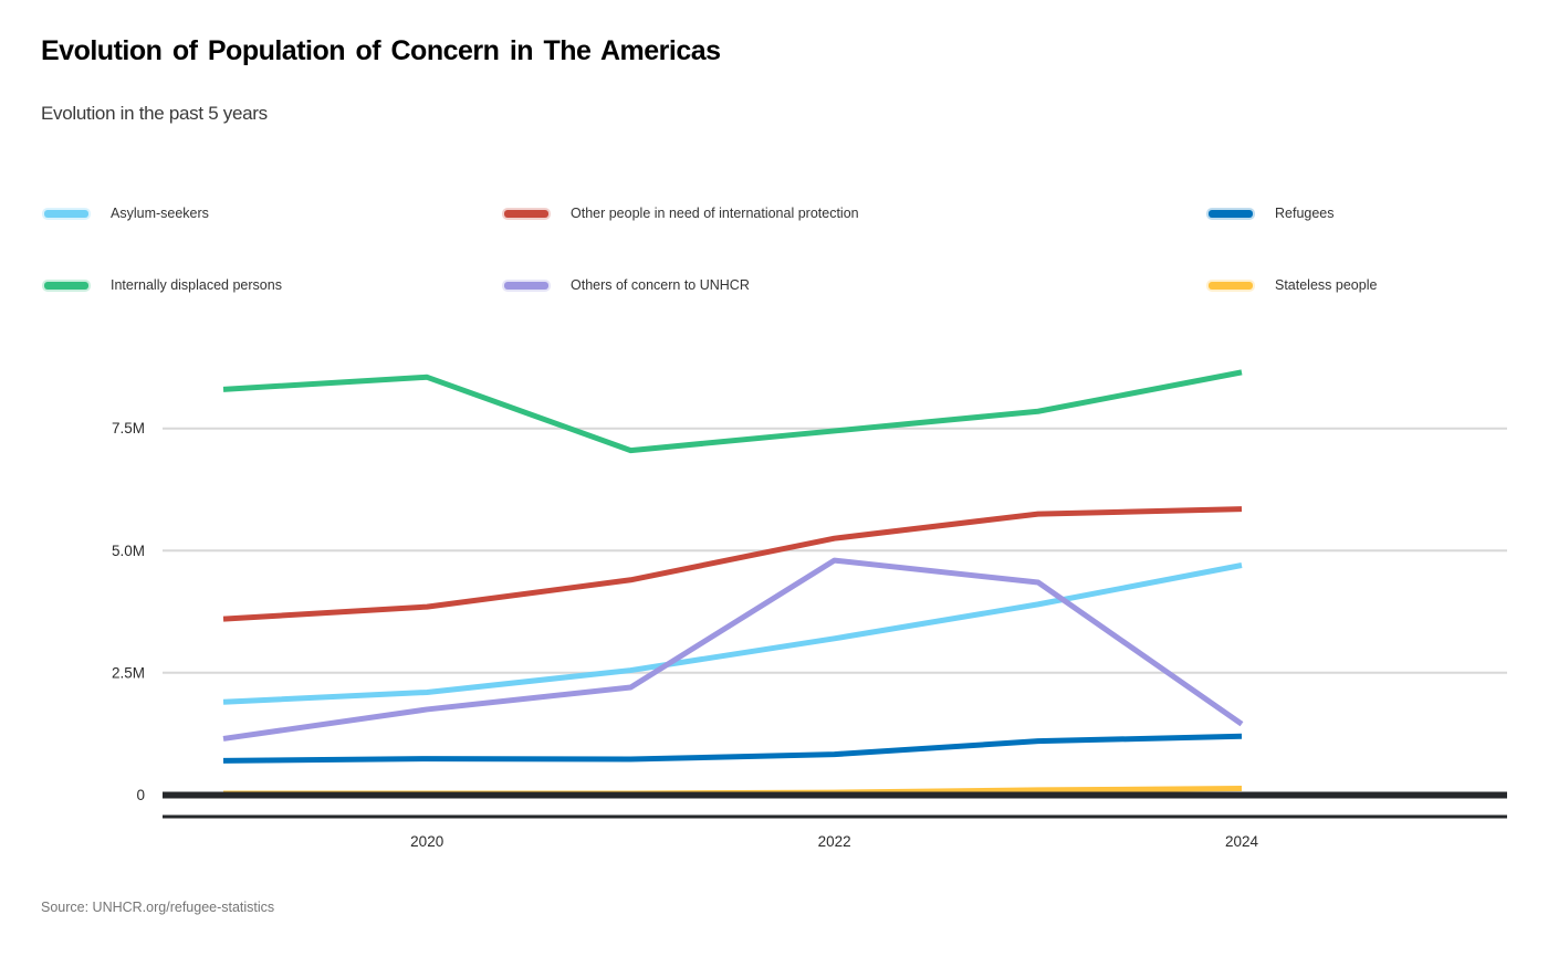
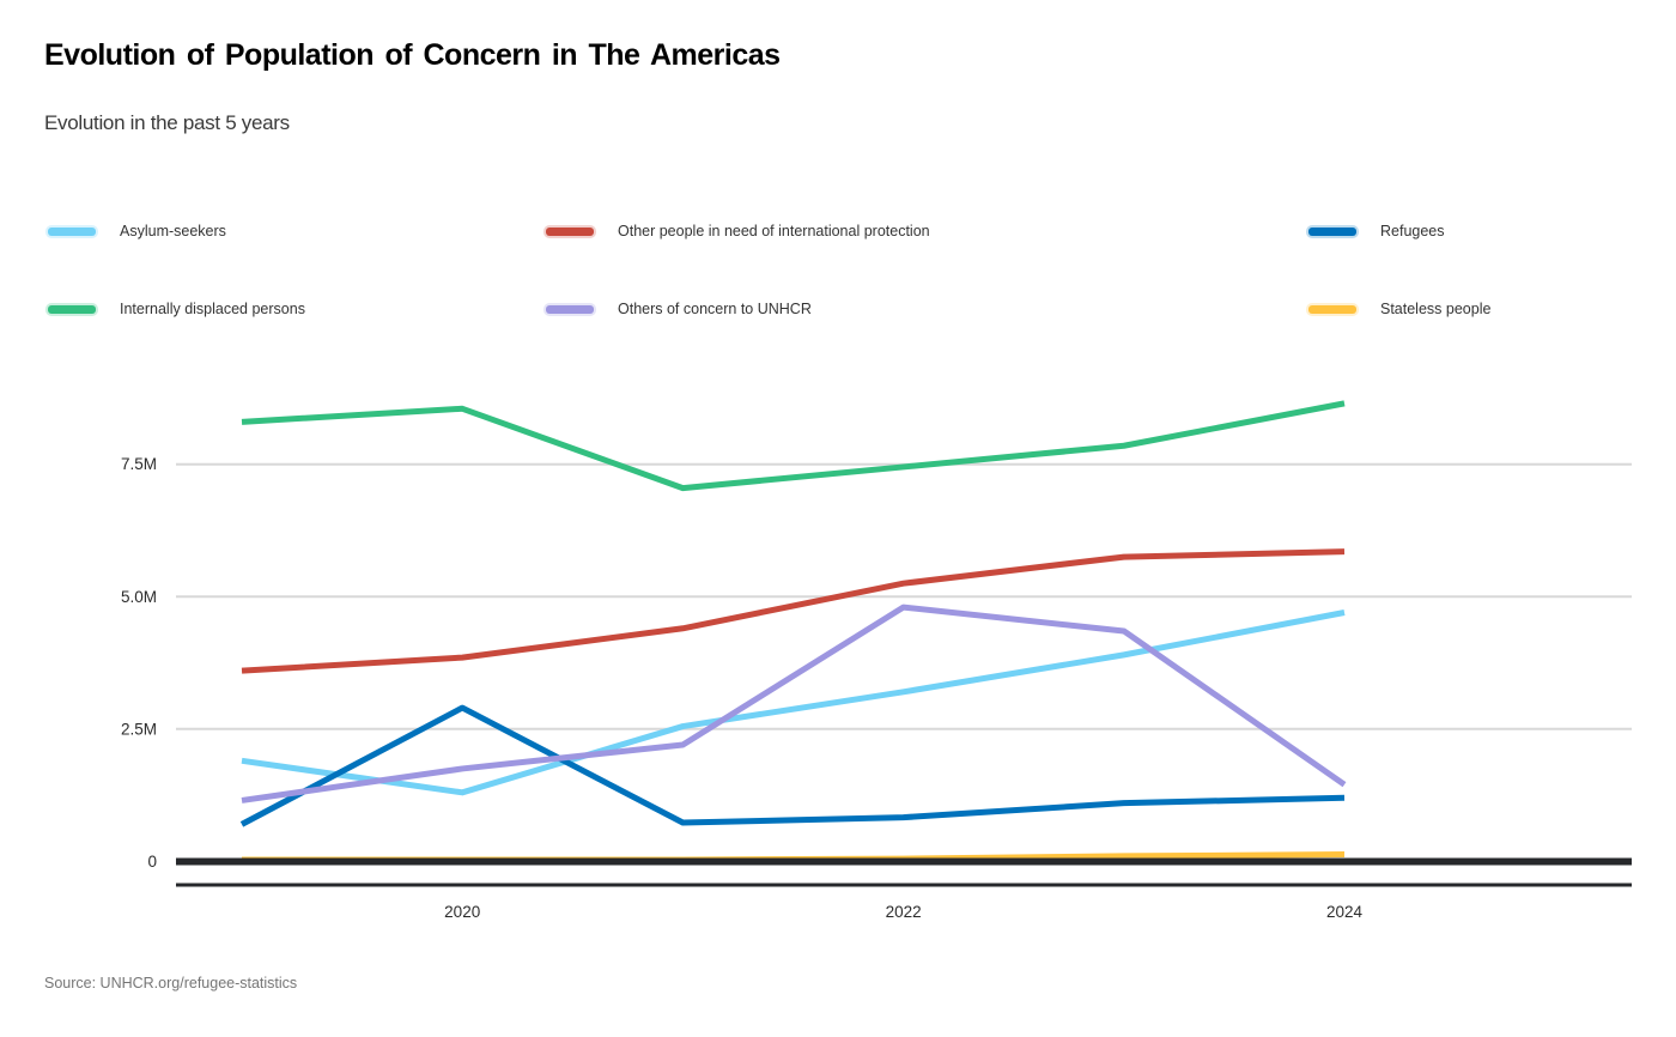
Asylum-seekers/2020: 2.1M -> 1.3M
Refugees/2020: 0.7M -> 2.9M
